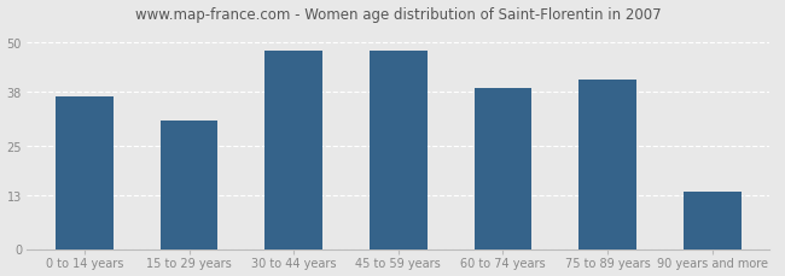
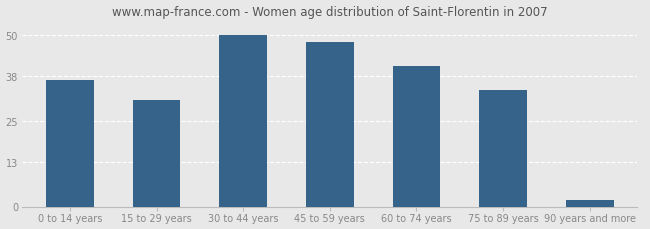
30 to 44 years: 48 -> 50
60 to 74 years: 39 -> 41
75 to 89 years: 41 -> 34
90 years and more: 14 -> 2
